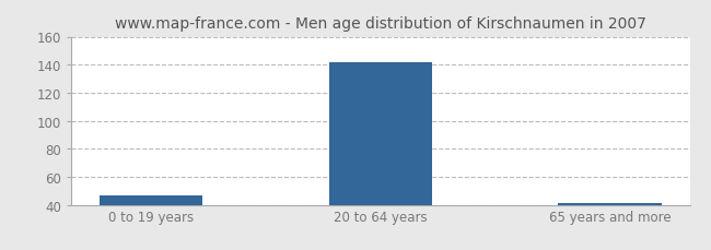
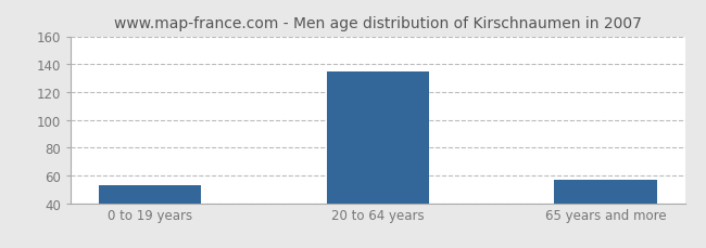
0 to 19 years: 47 -> 53
20 to 64 years: 142 -> 135
65 years and more: 41 -> 57
